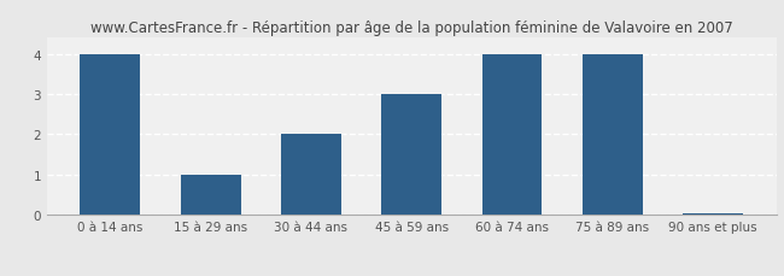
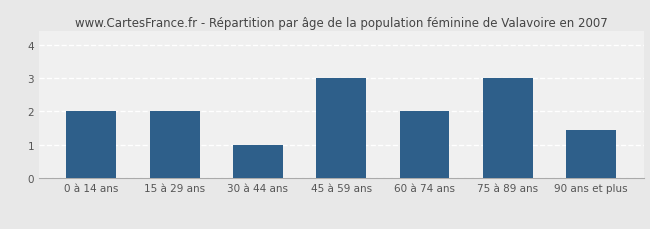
0 à 14 ans: 4.00 -> 2.00
15 à 29 ans: 1.00 -> 2.00
30 à 44 ans: 2.00 -> 1.00
60 à 74 ans: 4.00 -> 2.00
75 à 89 ans: 4.00 -> 3.00
90 ans et plus: 0.05 -> 1.45
